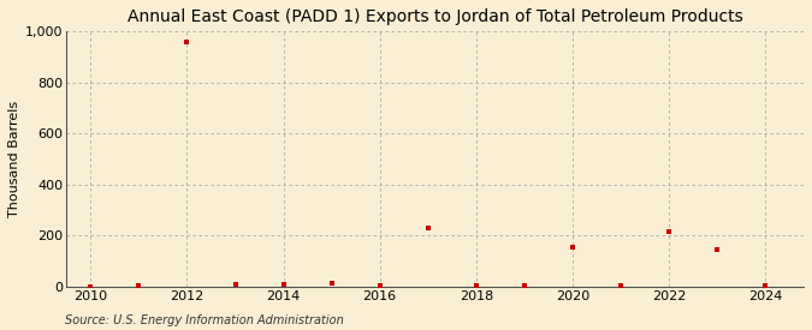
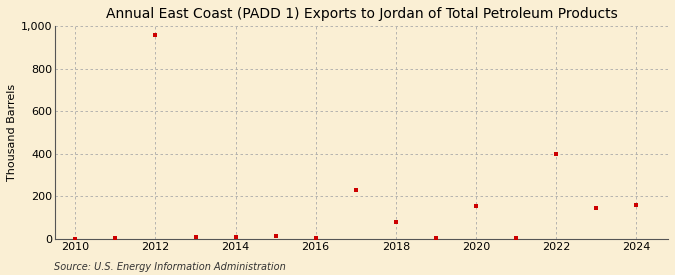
2018: 5 -> 80
2022: 215 -> 400
2024: 5 -> 160
